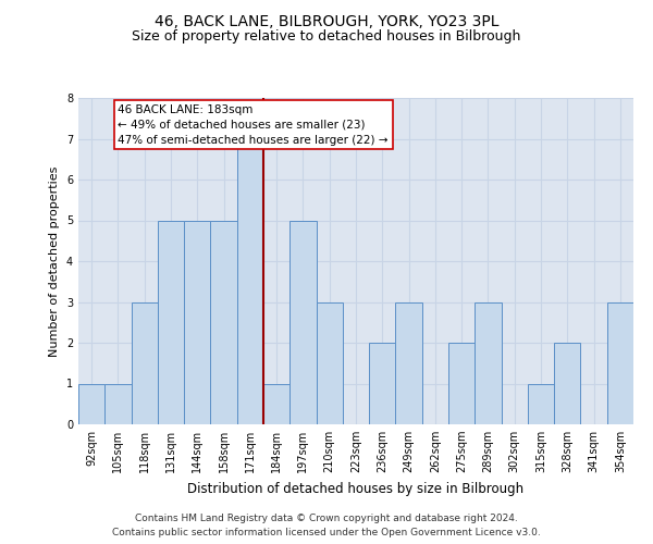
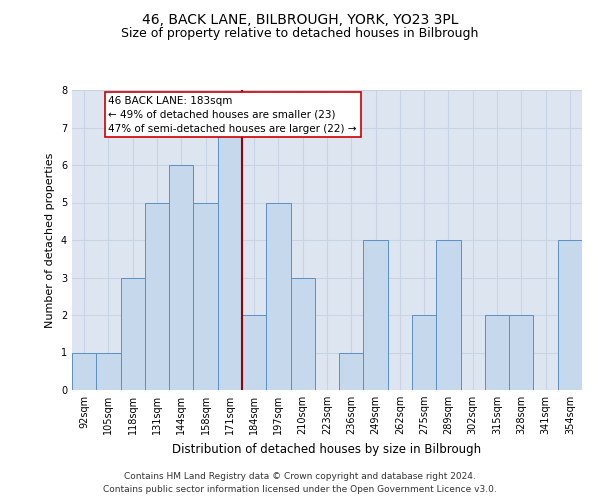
144sqm: 5 -> 6
184sqm: 1 -> 2
236sqm: 2 -> 1
249sqm: 3 -> 4
289sqm: 3 -> 4
315sqm: 1 -> 2
354sqm: 3 -> 4
